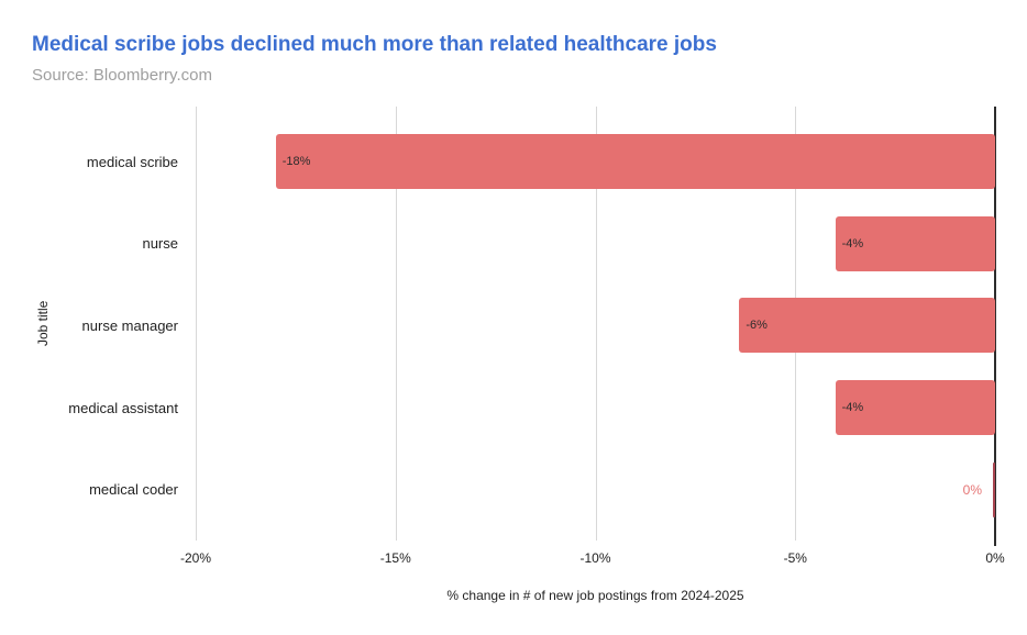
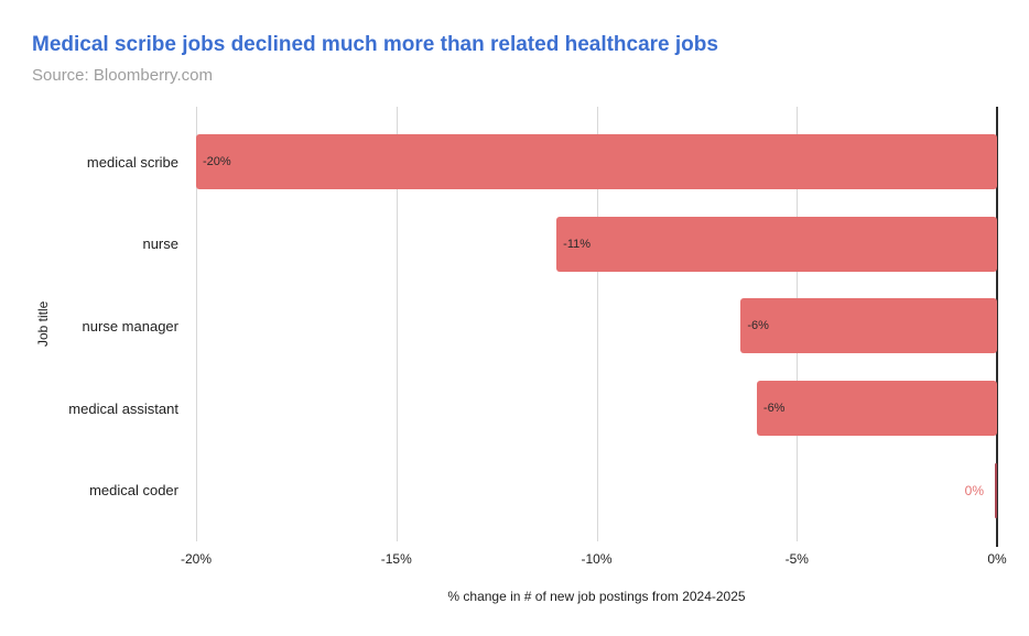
medical scribe: -18% -> -20%
nurse: -4% -> -11%
medical assistant: -4% -> -6%
